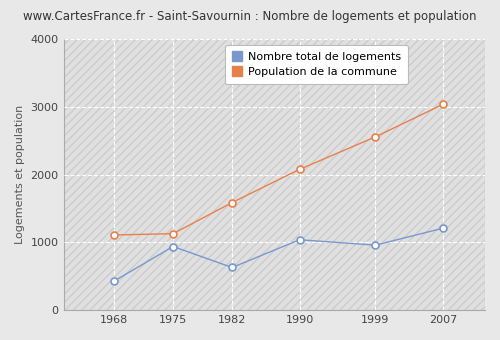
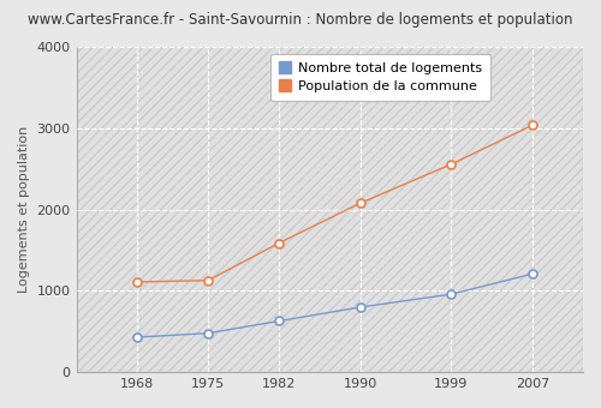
Nombre total de logements/1975: 940 -> 480
Nombre total de logements/1990: 1040 -> 800
